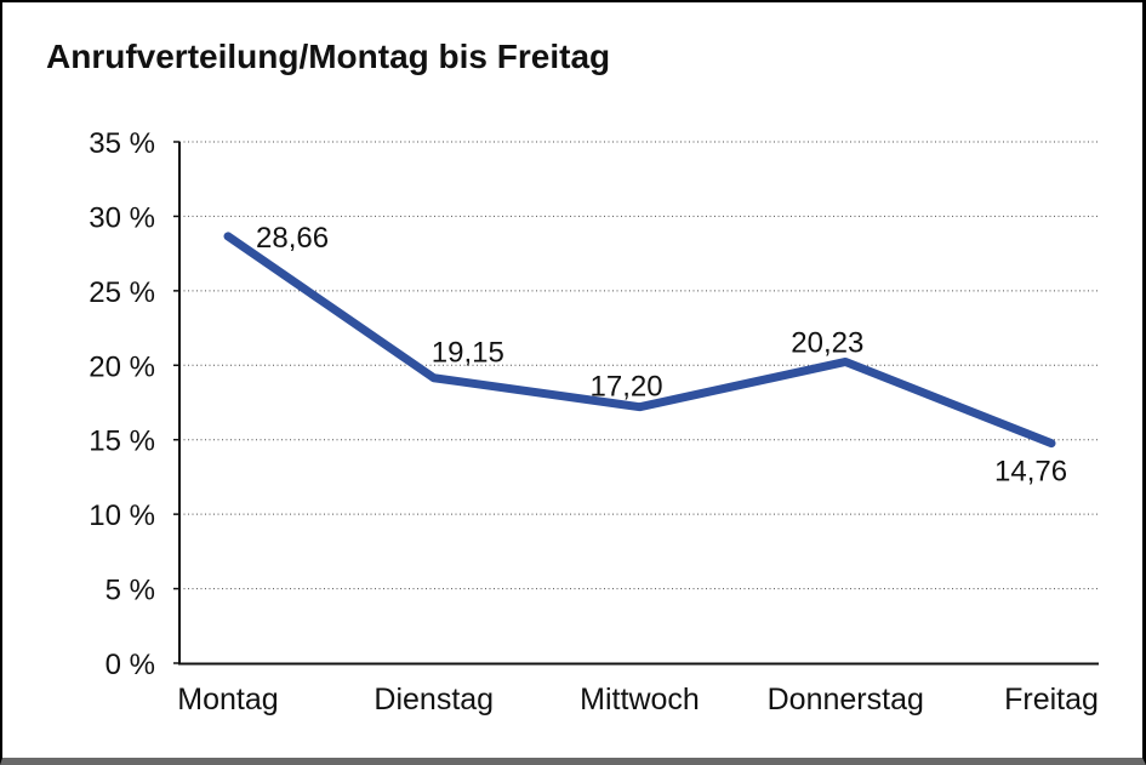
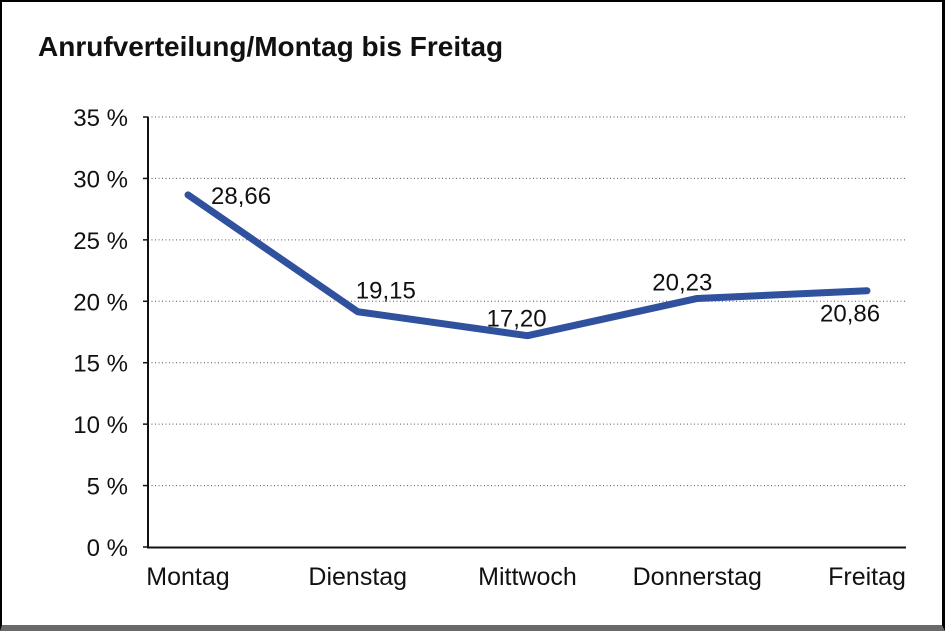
Freitag: 14,76 -> 20,86
